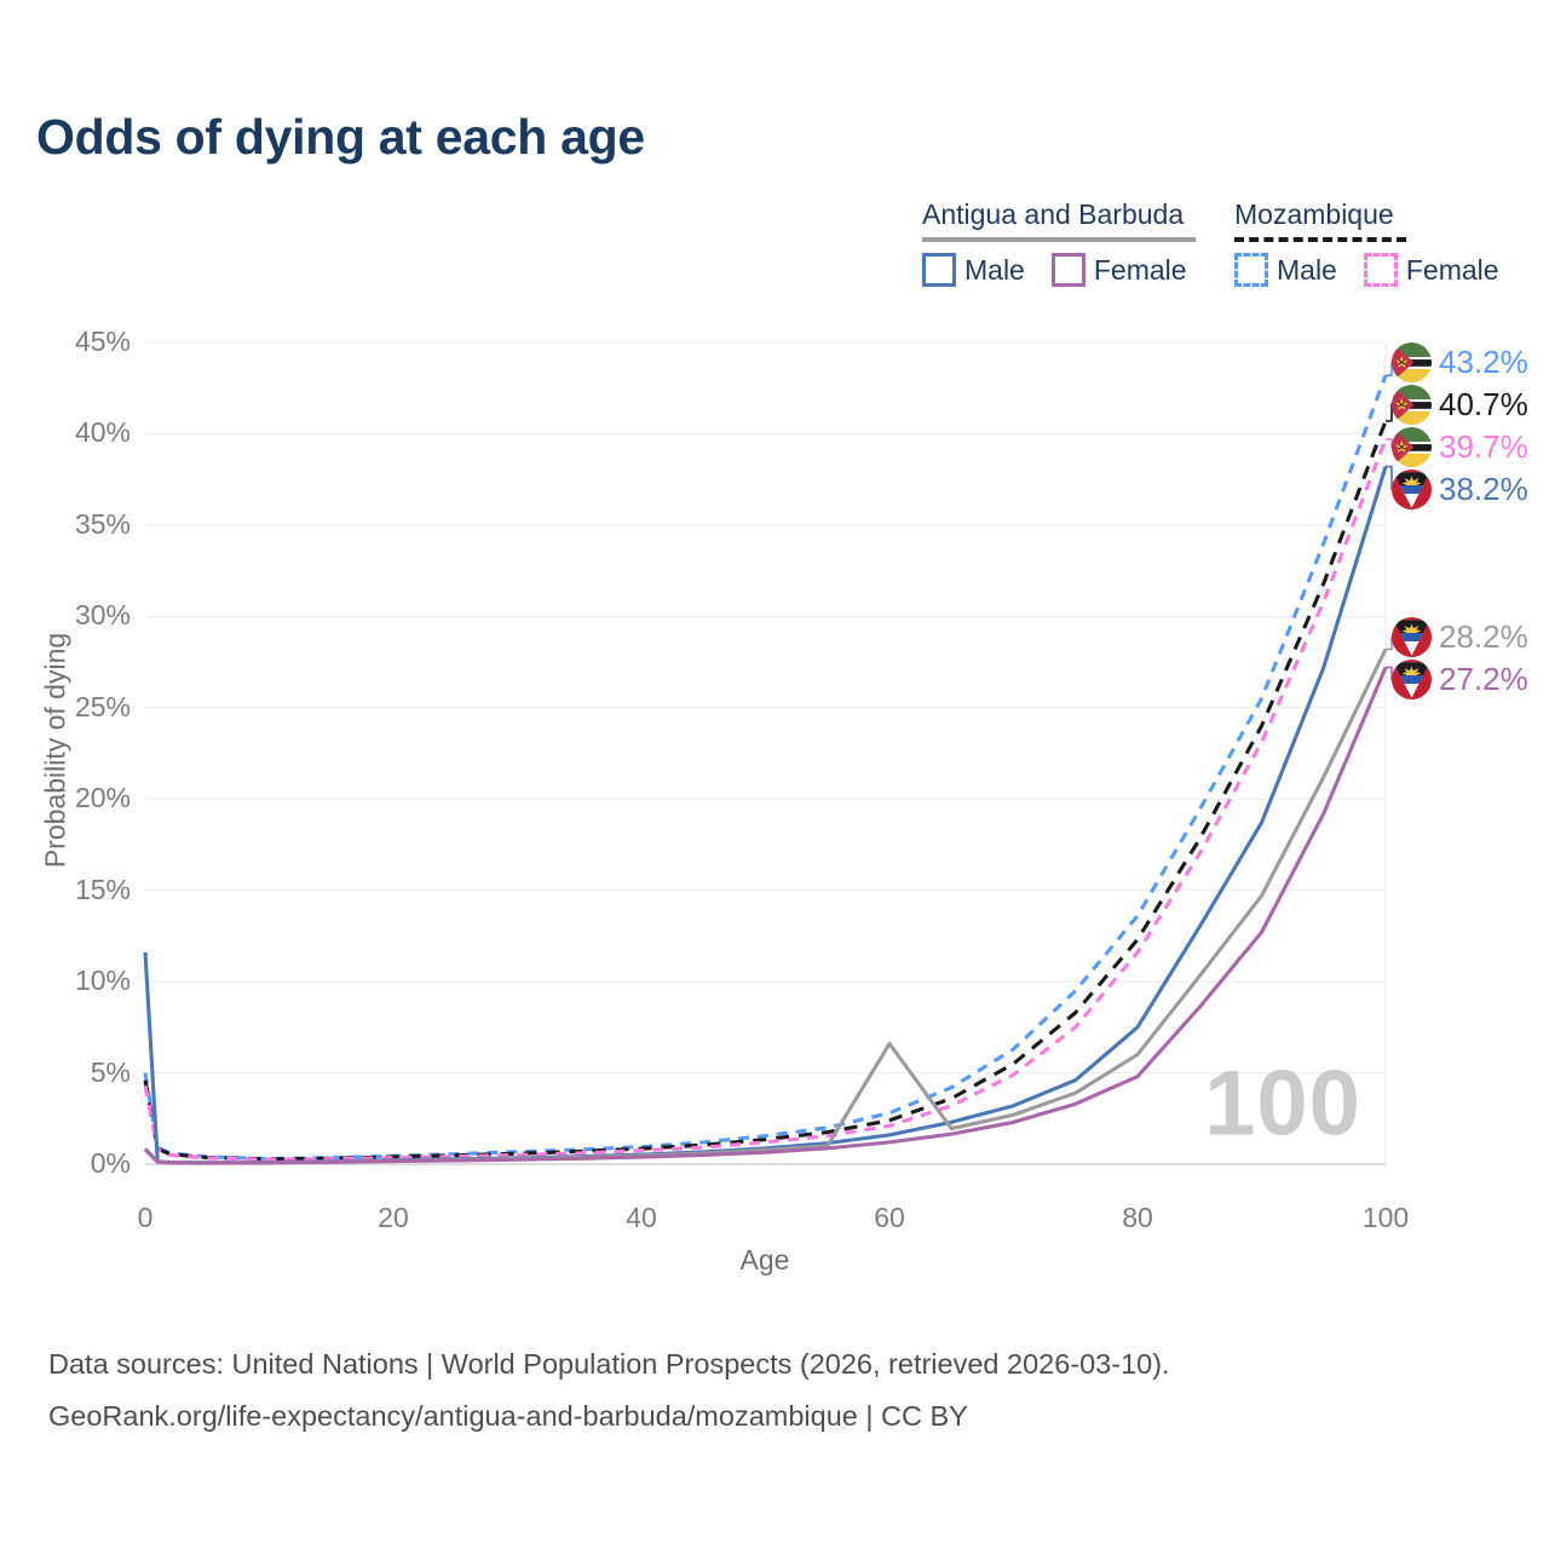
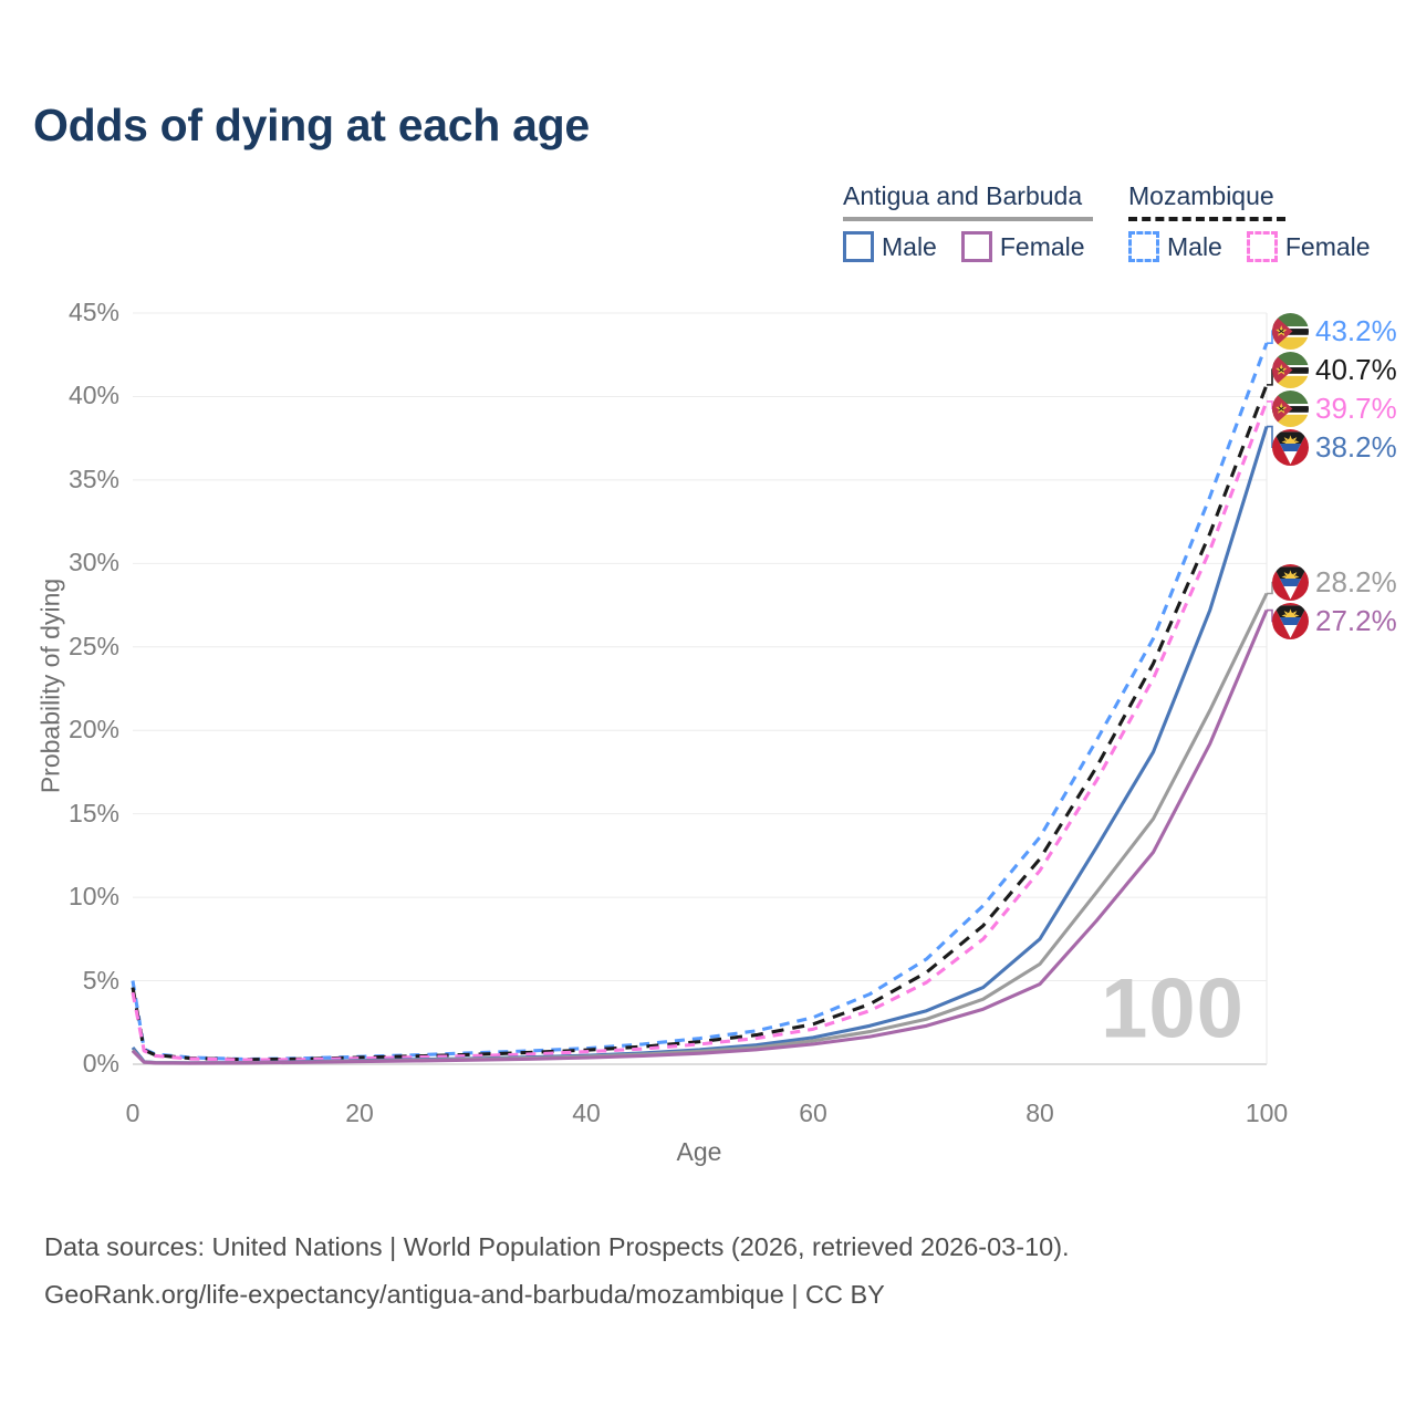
Antigua and Barbuda Male/0: 11.6% -> 1.0%
Antigua and Barbuda/60: 6.6% -> 1.4%
